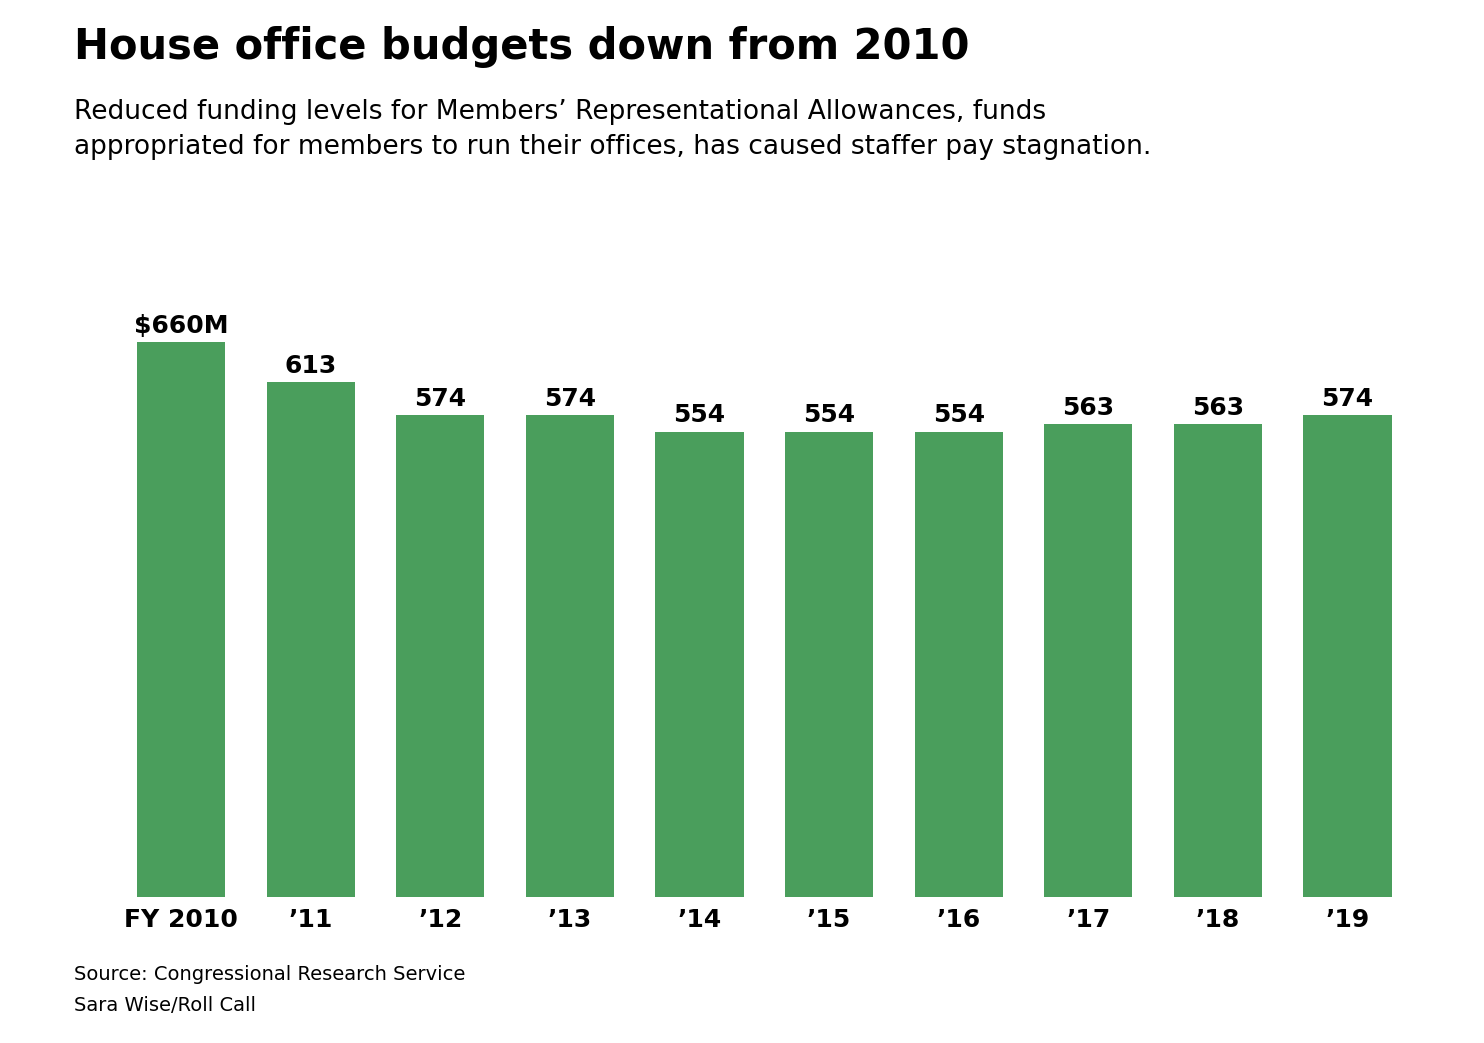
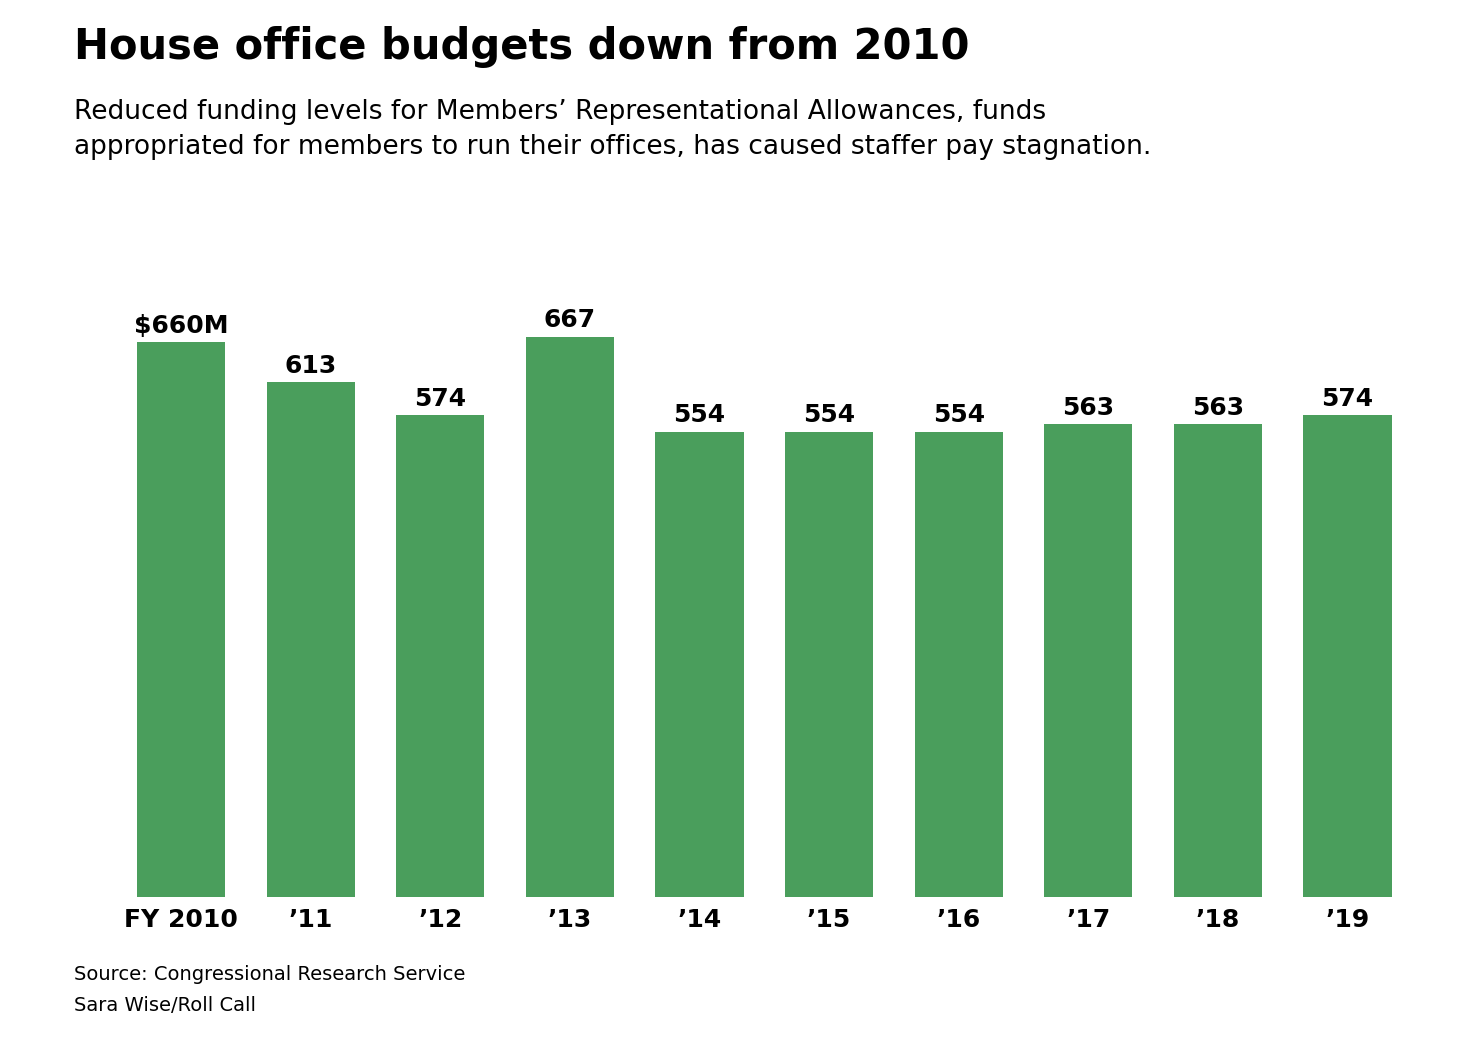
’13: 574 -> 667
